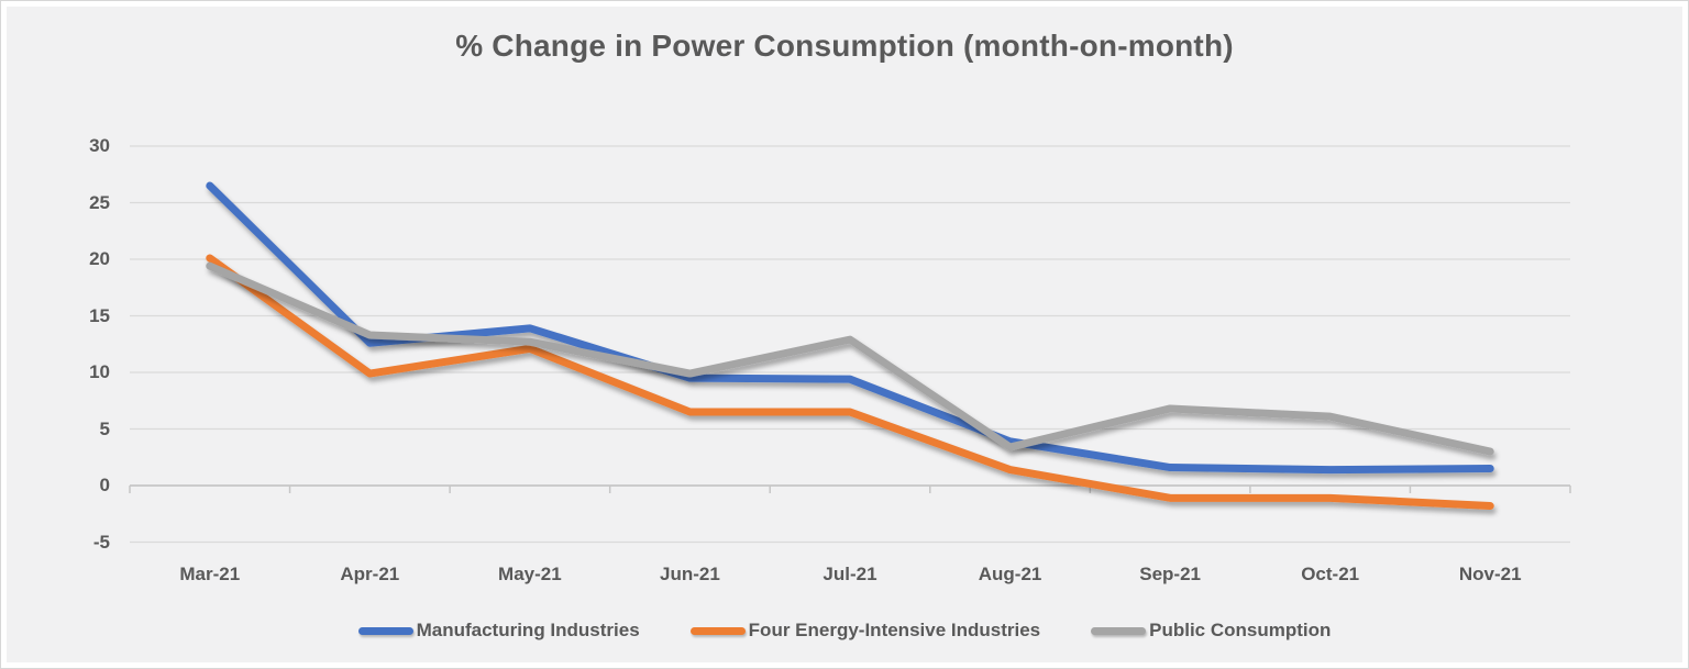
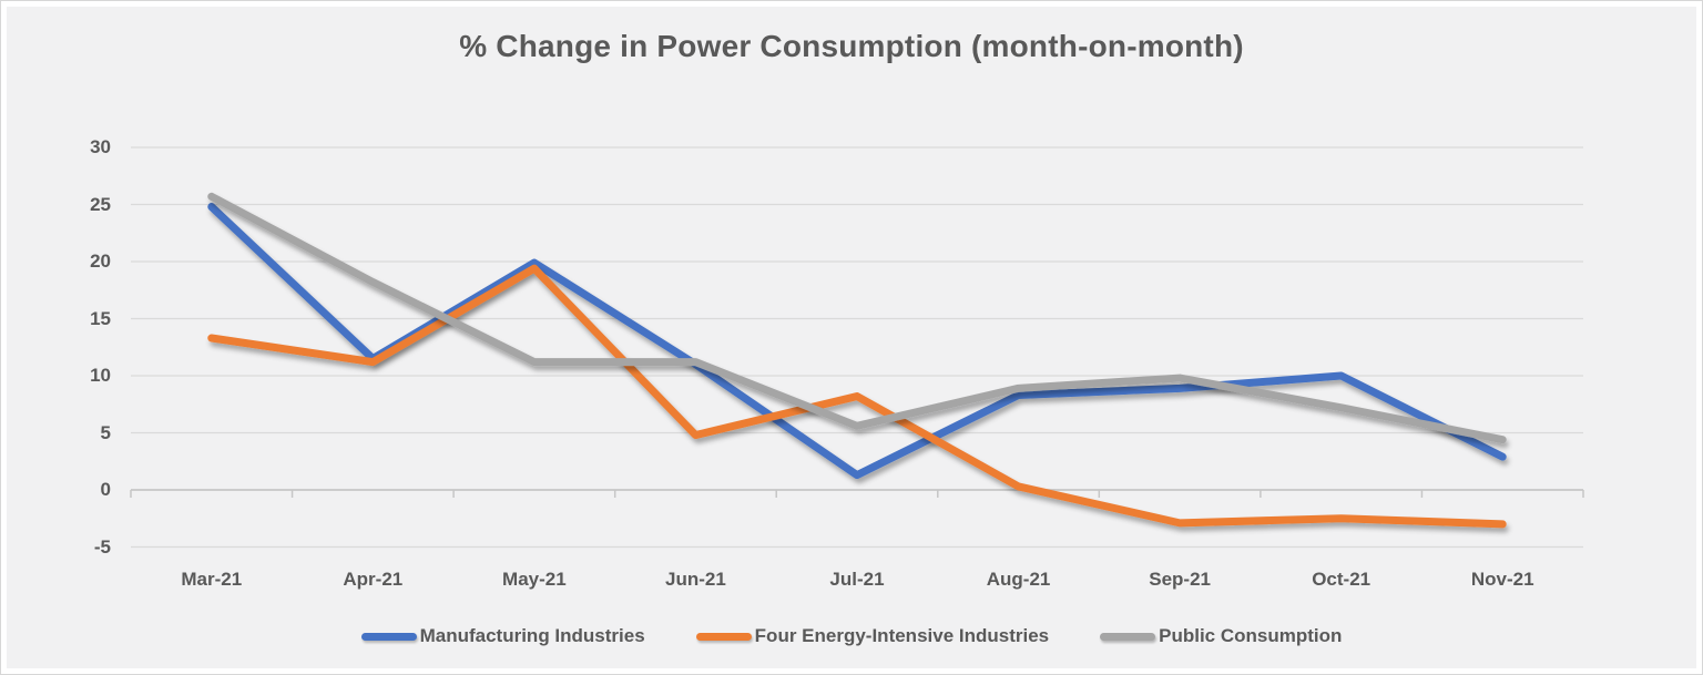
Manufacturing Industries/Mar-21: 26.5 -> 24.8
Four Energy-Intensive Industries/Mar-21: 20.1 -> 13.3
Public Consumption/Mar-21: 19.4 -> 25.7
Manufacturing Industries/Apr-21: 12.6 -> 11.5
Four Energy-Intensive Industries/Apr-21: 9.9 -> 11.2
Public Consumption/Apr-21: 13.3 -> 18.2
Manufacturing Industries/May-21: 13.9 -> 19.9
Four Energy-Intensive Industries/May-21: 12.1 -> 19.4
Public Consumption/May-21: 12.7 -> 11.2
Manufacturing Industries/Jun-21: 9.5 -> 11.0
Four Energy-Intensive Industries/Jun-21: 6.5 -> 4.8
Public Consumption/Jun-21: 9.9 -> 11.2
Manufacturing Industries/Jul-21: 9.4 -> 1.3
Four Energy-Intensive Industries/Jul-21: 6.5 -> 8.2
Public Consumption/Jul-21: 12.9 -> 5.6
Manufacturing Industries/Aug-21: 3.9 -> 8.3
Four Energy-Intensive Industries/Aug-21: 1.4 -> 0.3
Public Consumption/Aug-21: 3.4 -> 8.9
Manufacturing Industries/Sep-21: 1.6 -> 8.9
Four Energy-Intensive Industries/Sep-21: -1.1 -> -2.9
Public Consumption/Sep-21: 6.8 -> 9.8
Manufacturing Industries/Oct-21: 1.4 -> 10.0
Four Energy-Intensive Industries/Oct-21: -1.1 -> -2.5
Public Consumption/Oct-21: 6.1 -> 7.2
Manufacturing Industries/Nov-21: 1.5 -> 2.9
Four Energy-Intensive Industries/Nov-21: -1.8 -> -3.0
Public Consumption/Nov-21: 3.0 -> 4.4
